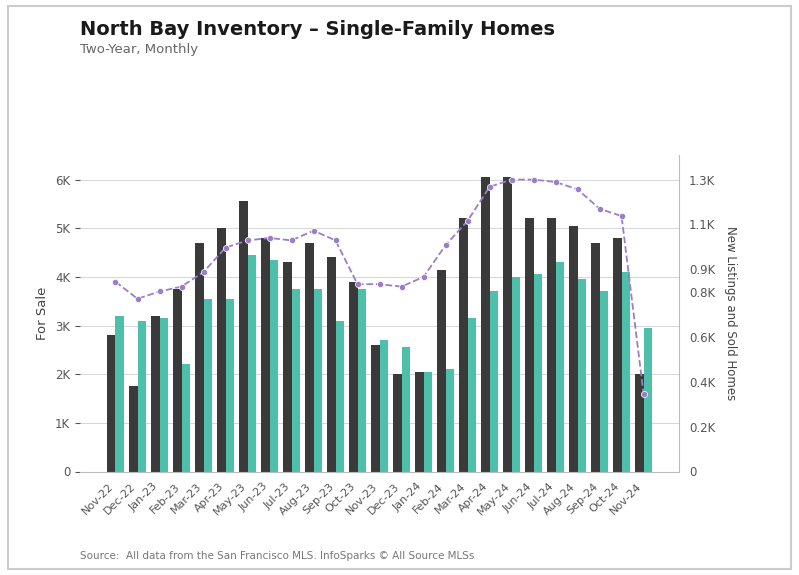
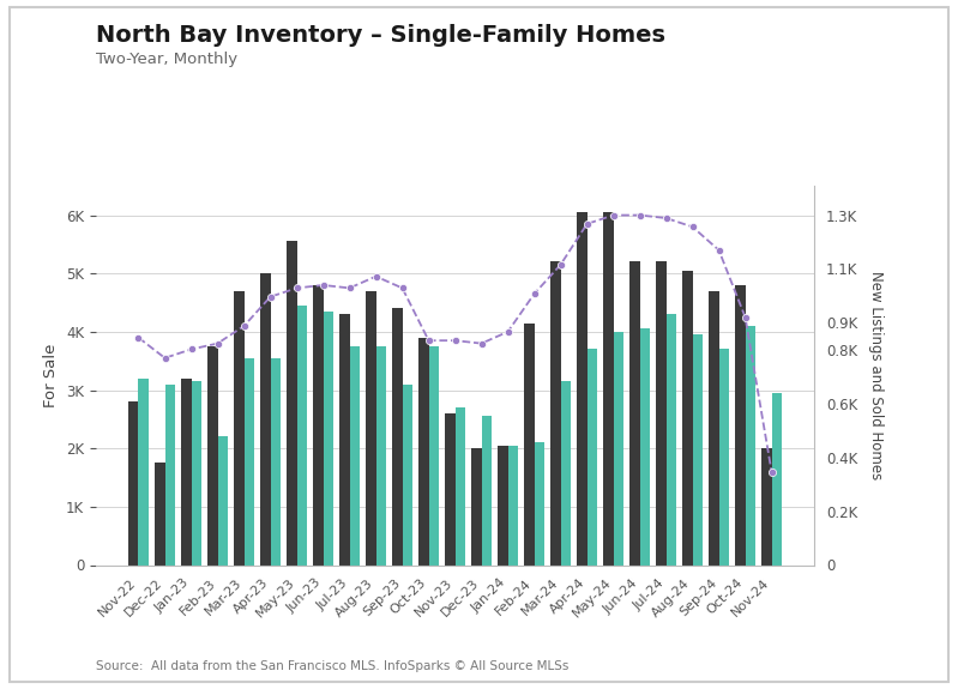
For Sale/Oct-24: 5.25K -> 4.25K
